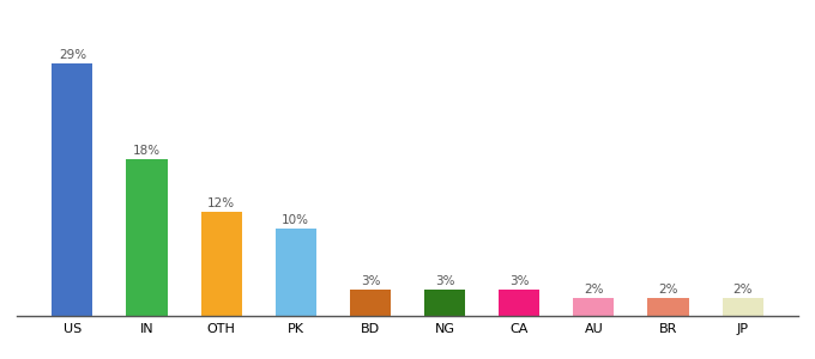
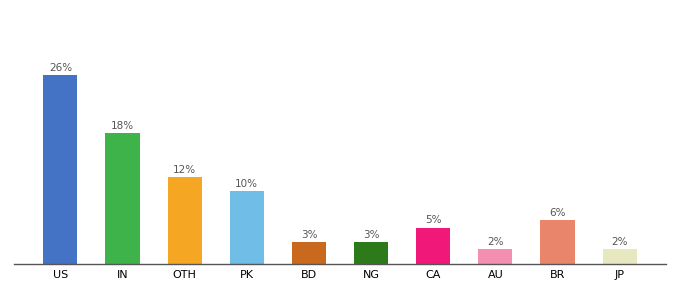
US: 29% -> 26%
CA: 3% -> 5%
BR: 2% -> 6%
